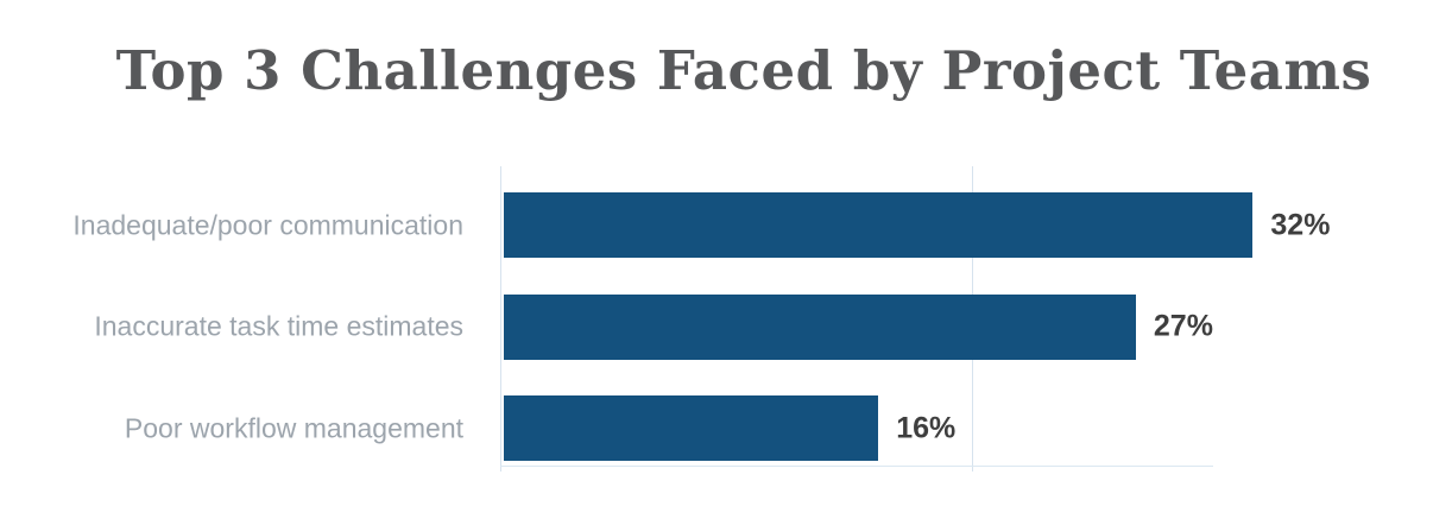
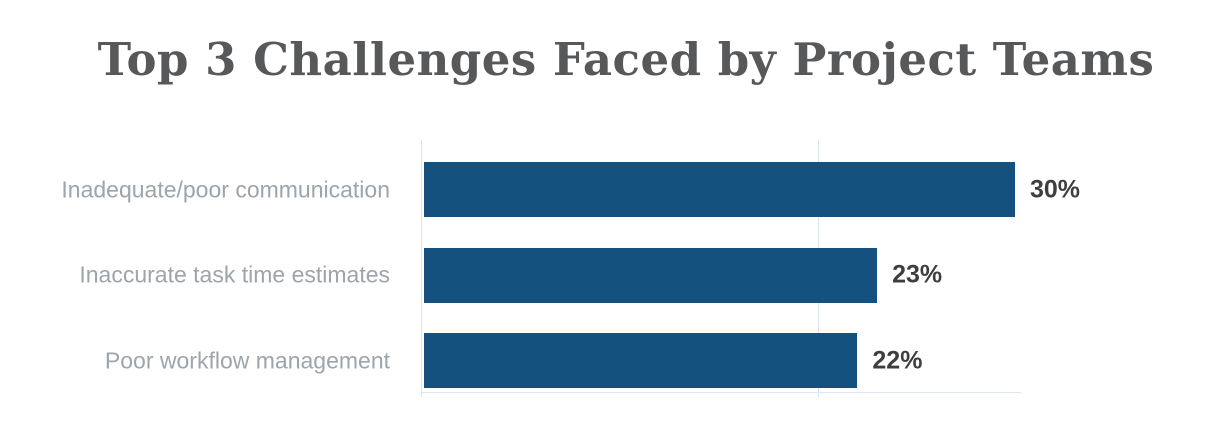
Inadequate/poor communication: 32% -> 30%
Inaccurate task time estimates: 27% -> 23%
Poor workflow management: 16% -> 22%
